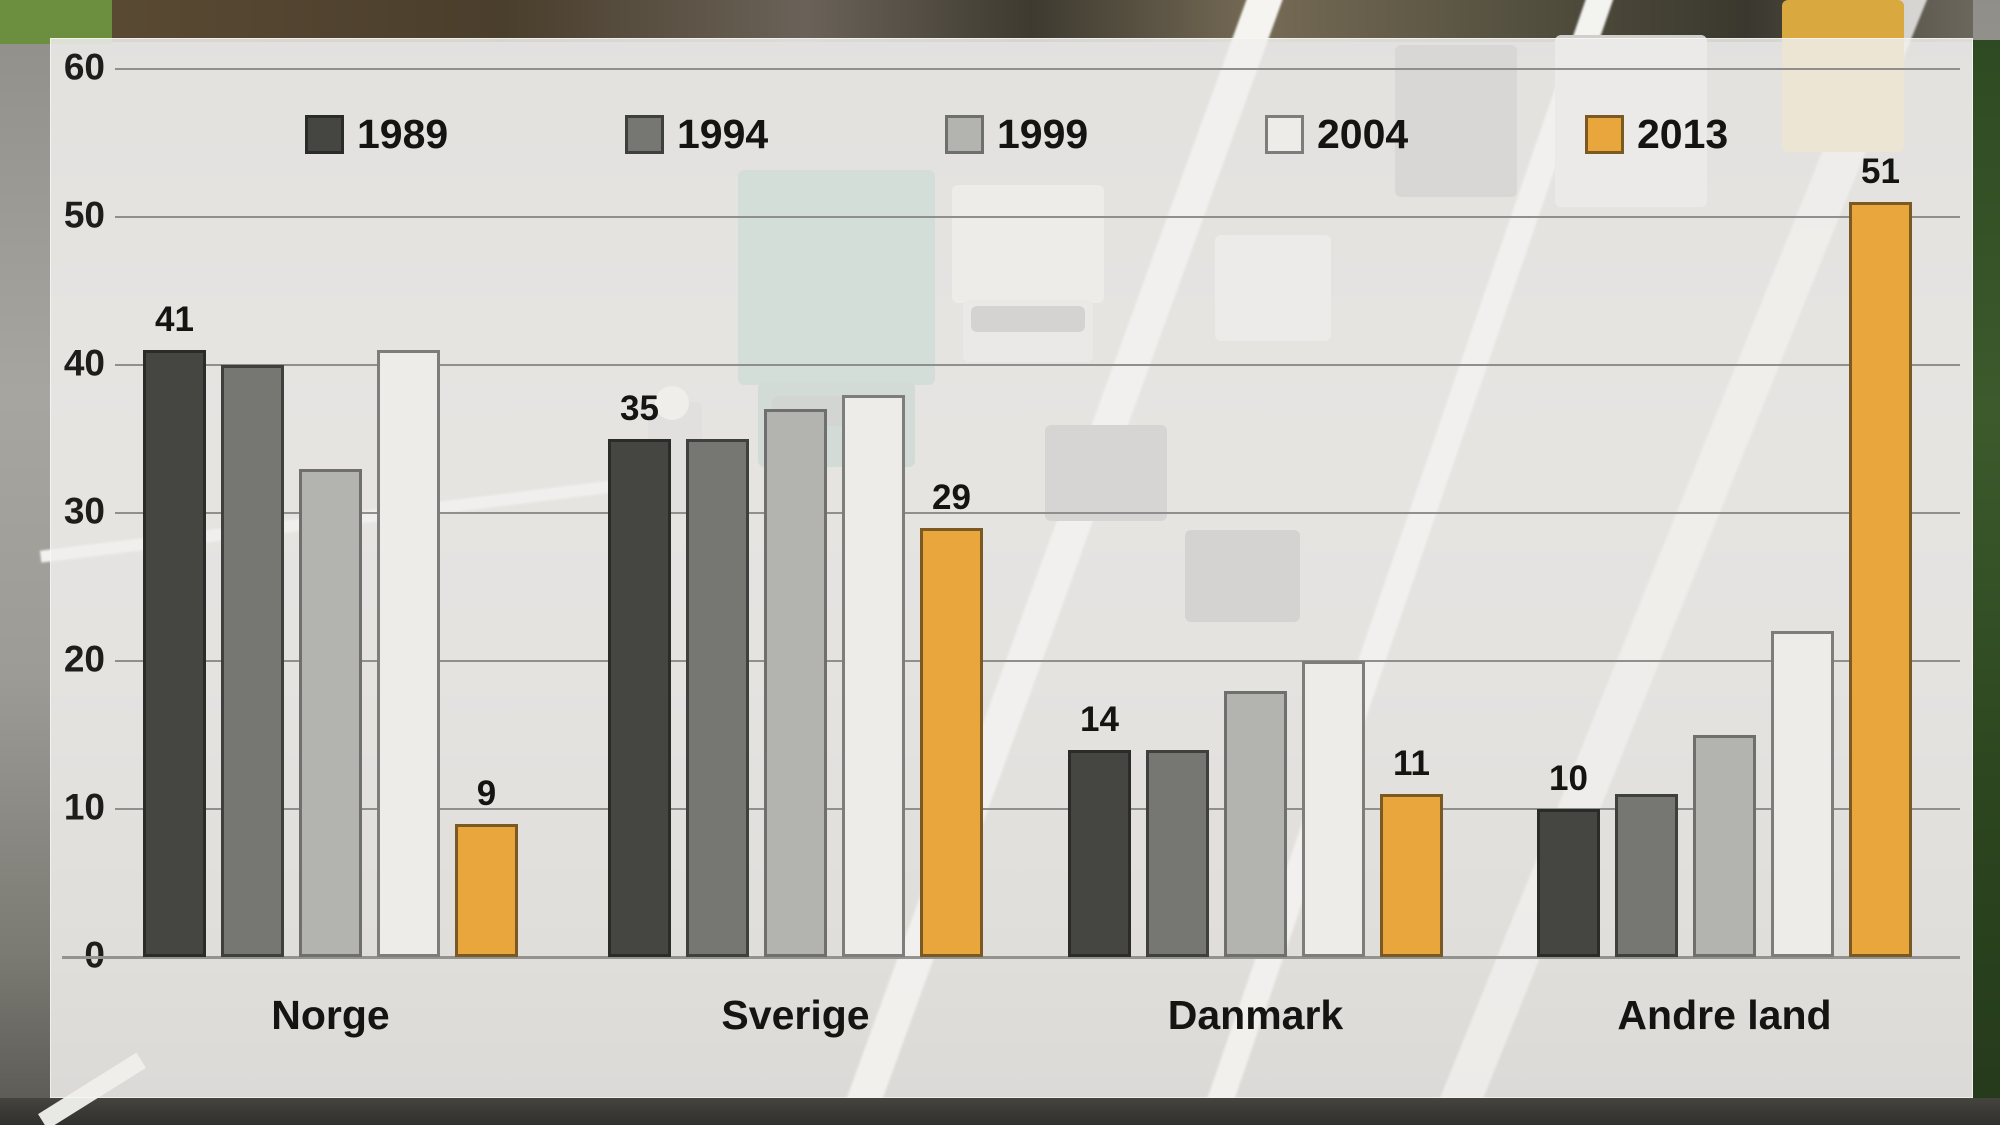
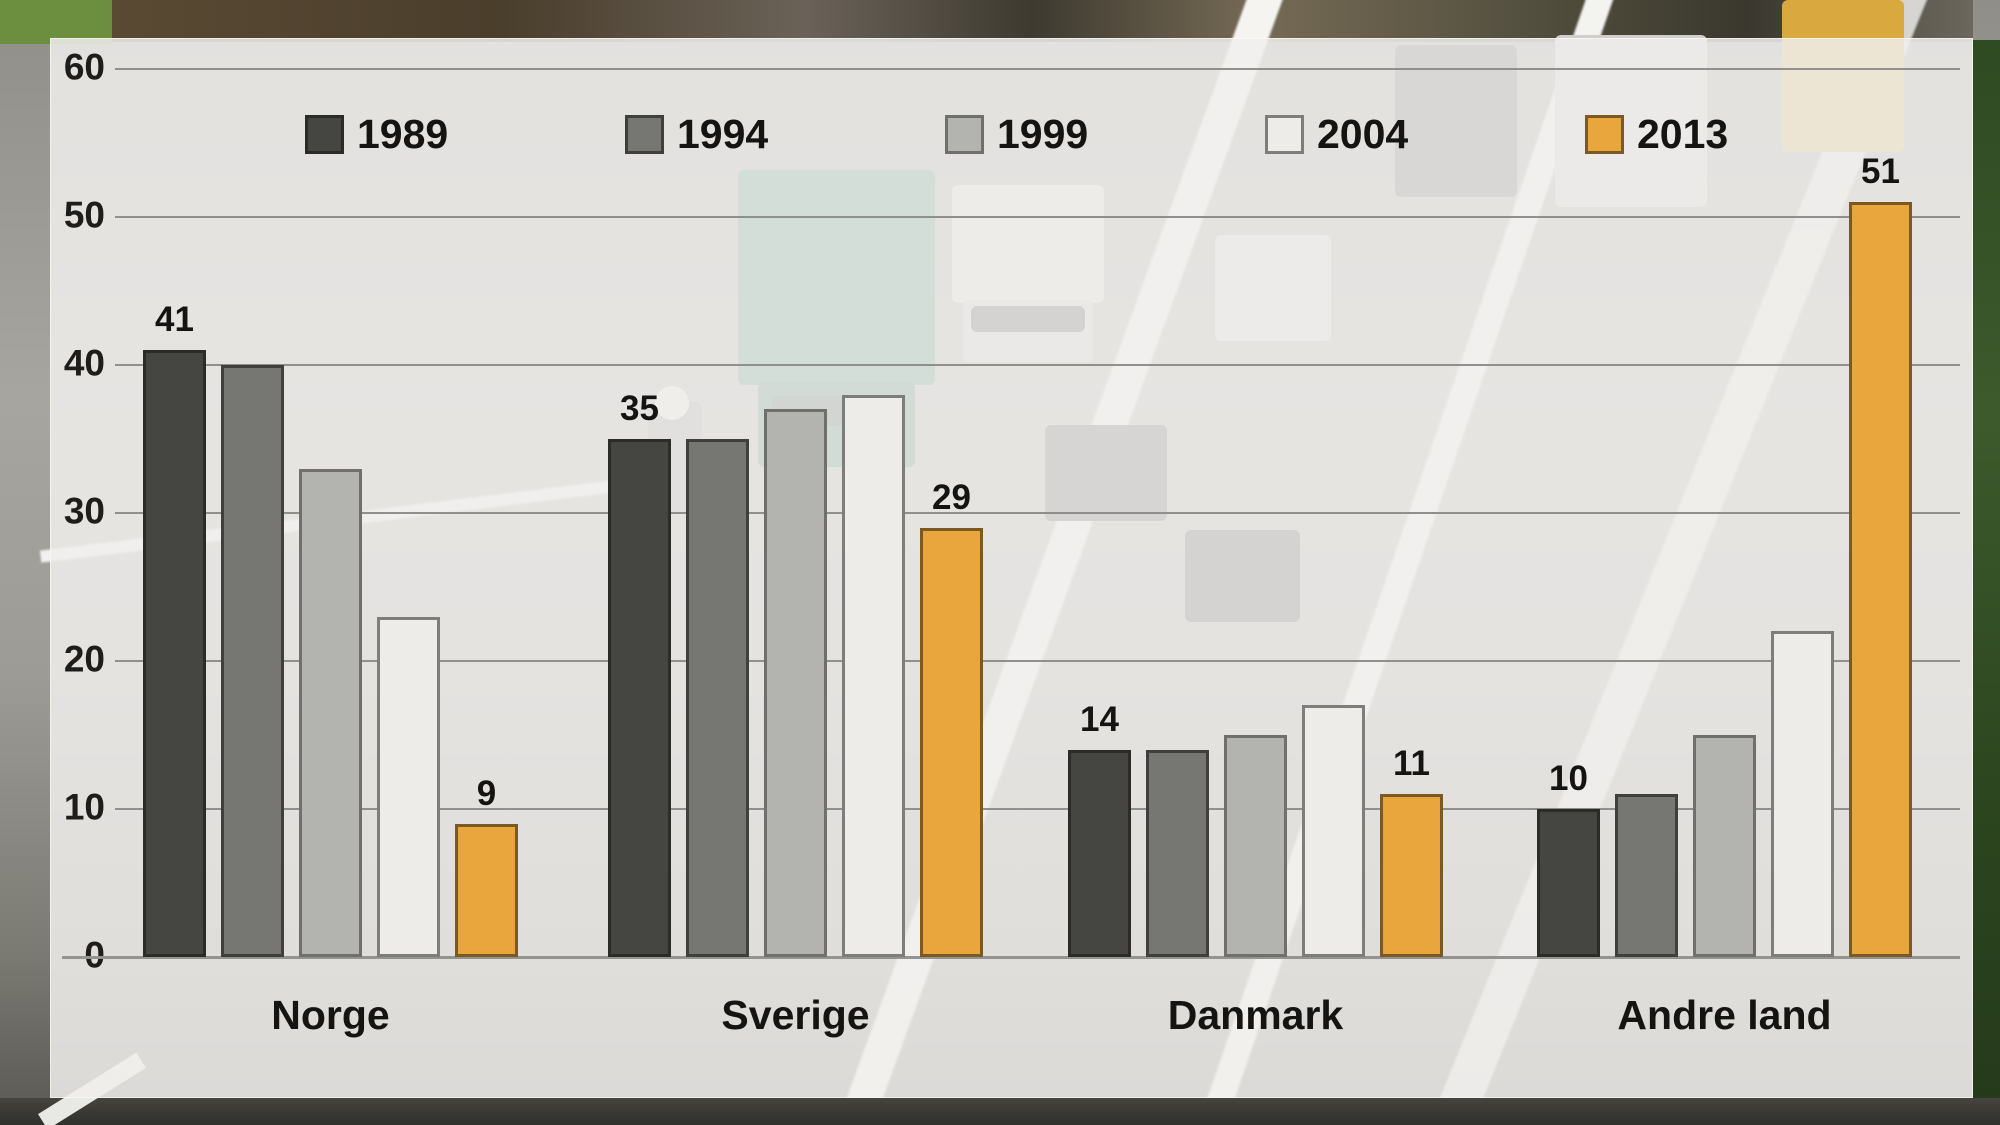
2004/Norge: 41 -> 23
1999/Danmark: 18 -> 15
2004/Danmark: 20 -> 17
